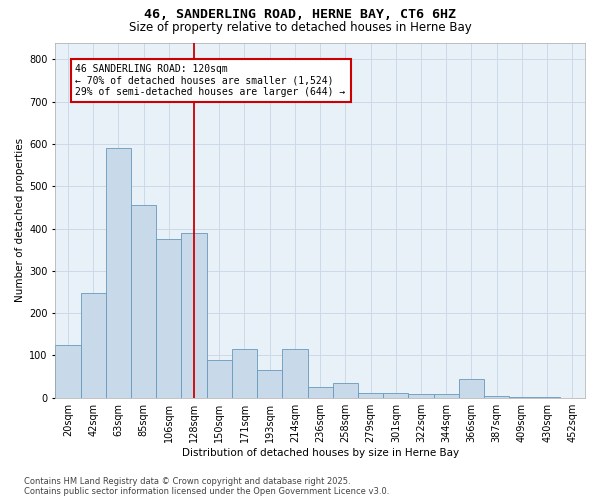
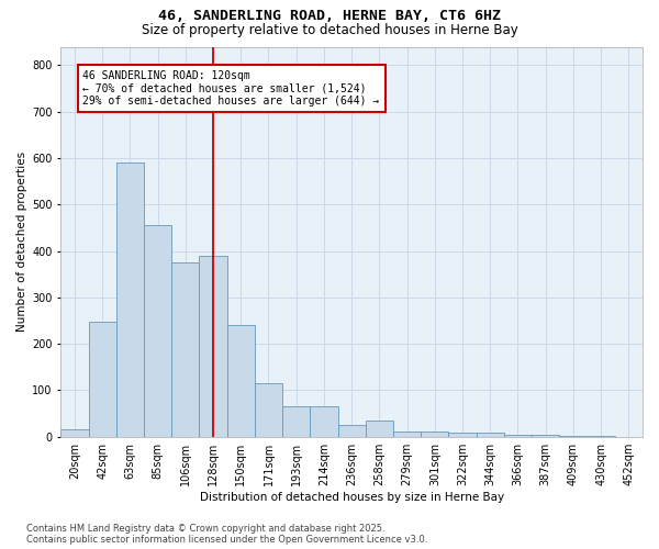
20sqm: 125 -> 15
150sqm: 90 -> 240
214sqm: 115 -> 65
366sqm: 45 -> 3
